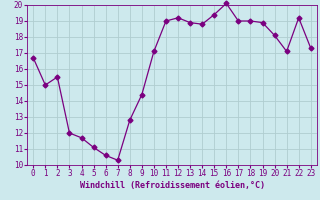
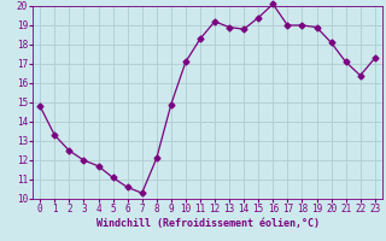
0: 16.7 -> 14.8
1: 15.0 -> 13.3
2: 15.5 -> 12.5
8: 12.8 -> 12.1
9: 14.4 -> 14.9
11: 19.0 -> 18.3
22: 19.2 -> 16.4
